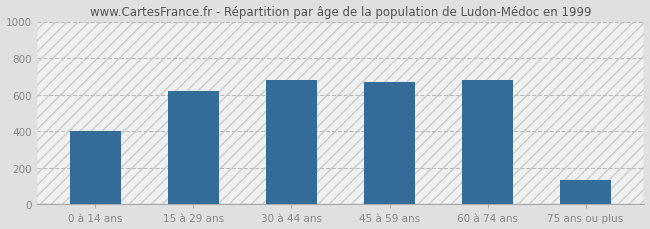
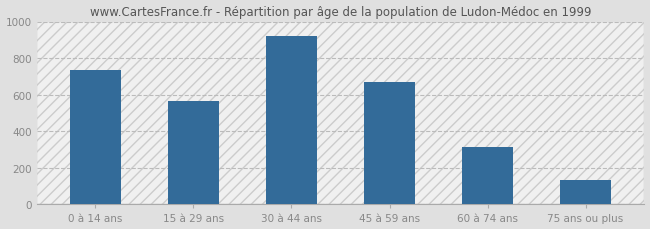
0 à 14 ans: 400 -> 740
15 à 29 ans: 620 -> 570
30 à 44 ans: 680 -> 920
60 à 74 ans: 680 -> 320
